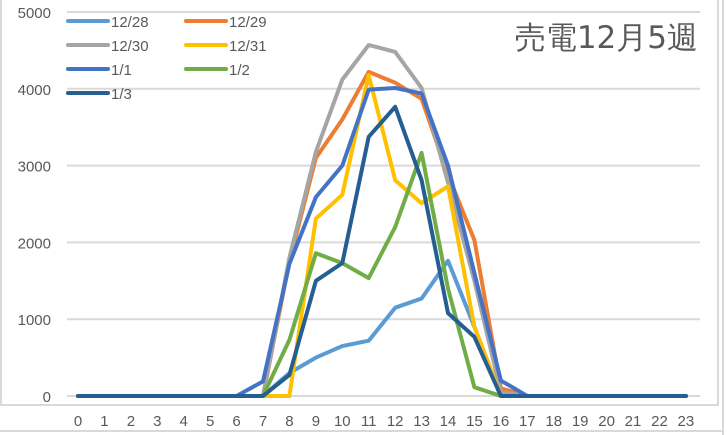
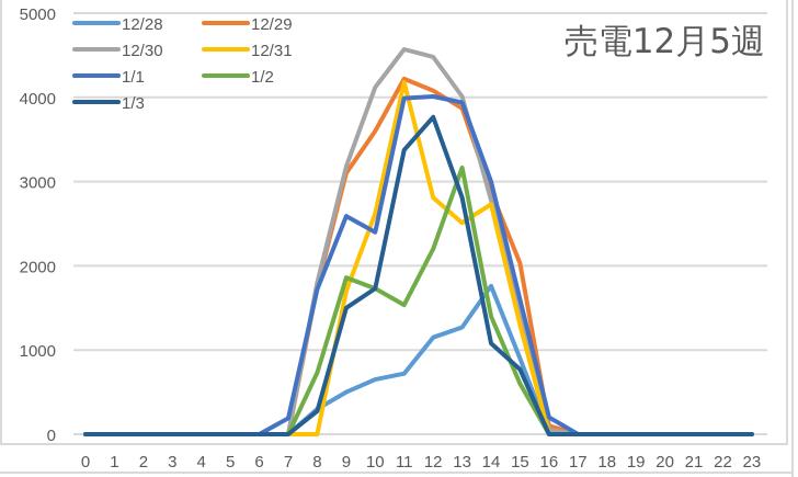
12/31/9: 2300 -> 1700
1/1/10: 3000 -> 2400
12/31/15: 900 -> 1300
1/2/15: 100 -> 600
